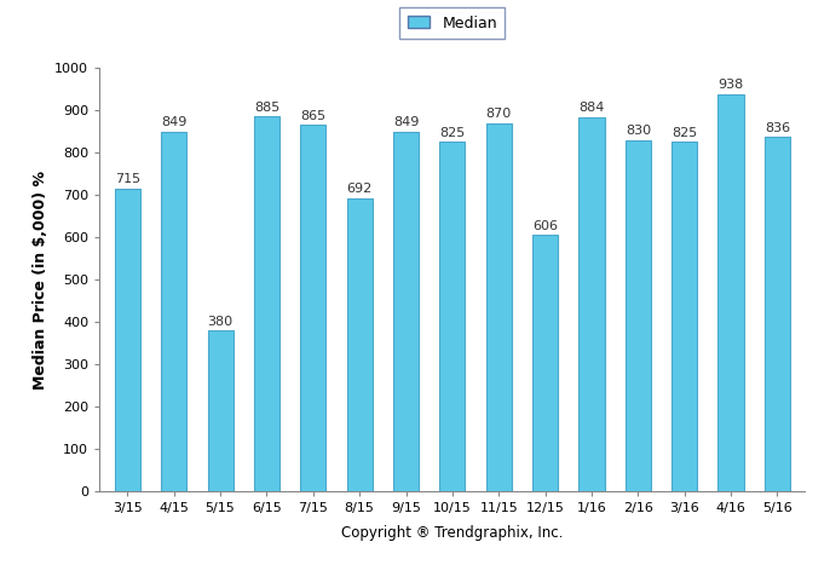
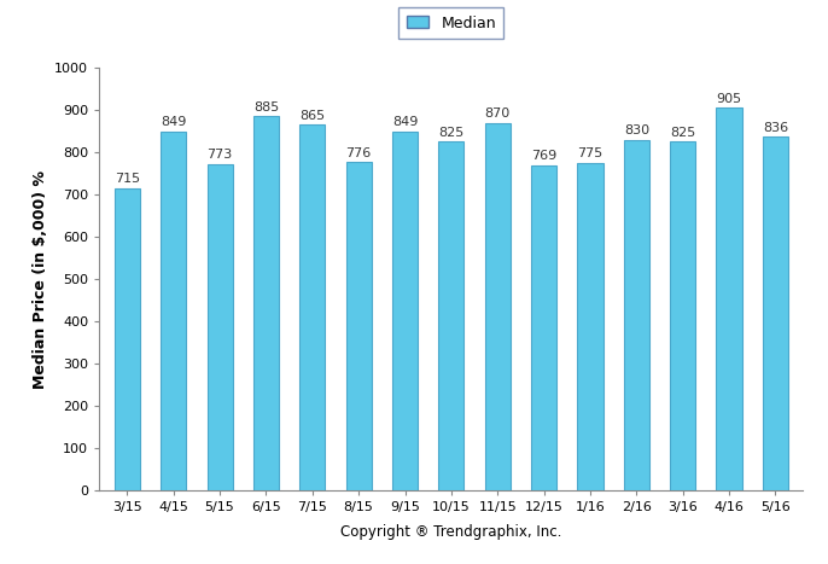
5/15: 380 -> 773
8/15: 692 -> 776
12/15: 606 -> 769
1/16: 884 -> 775
4/16: 938 -> 905
